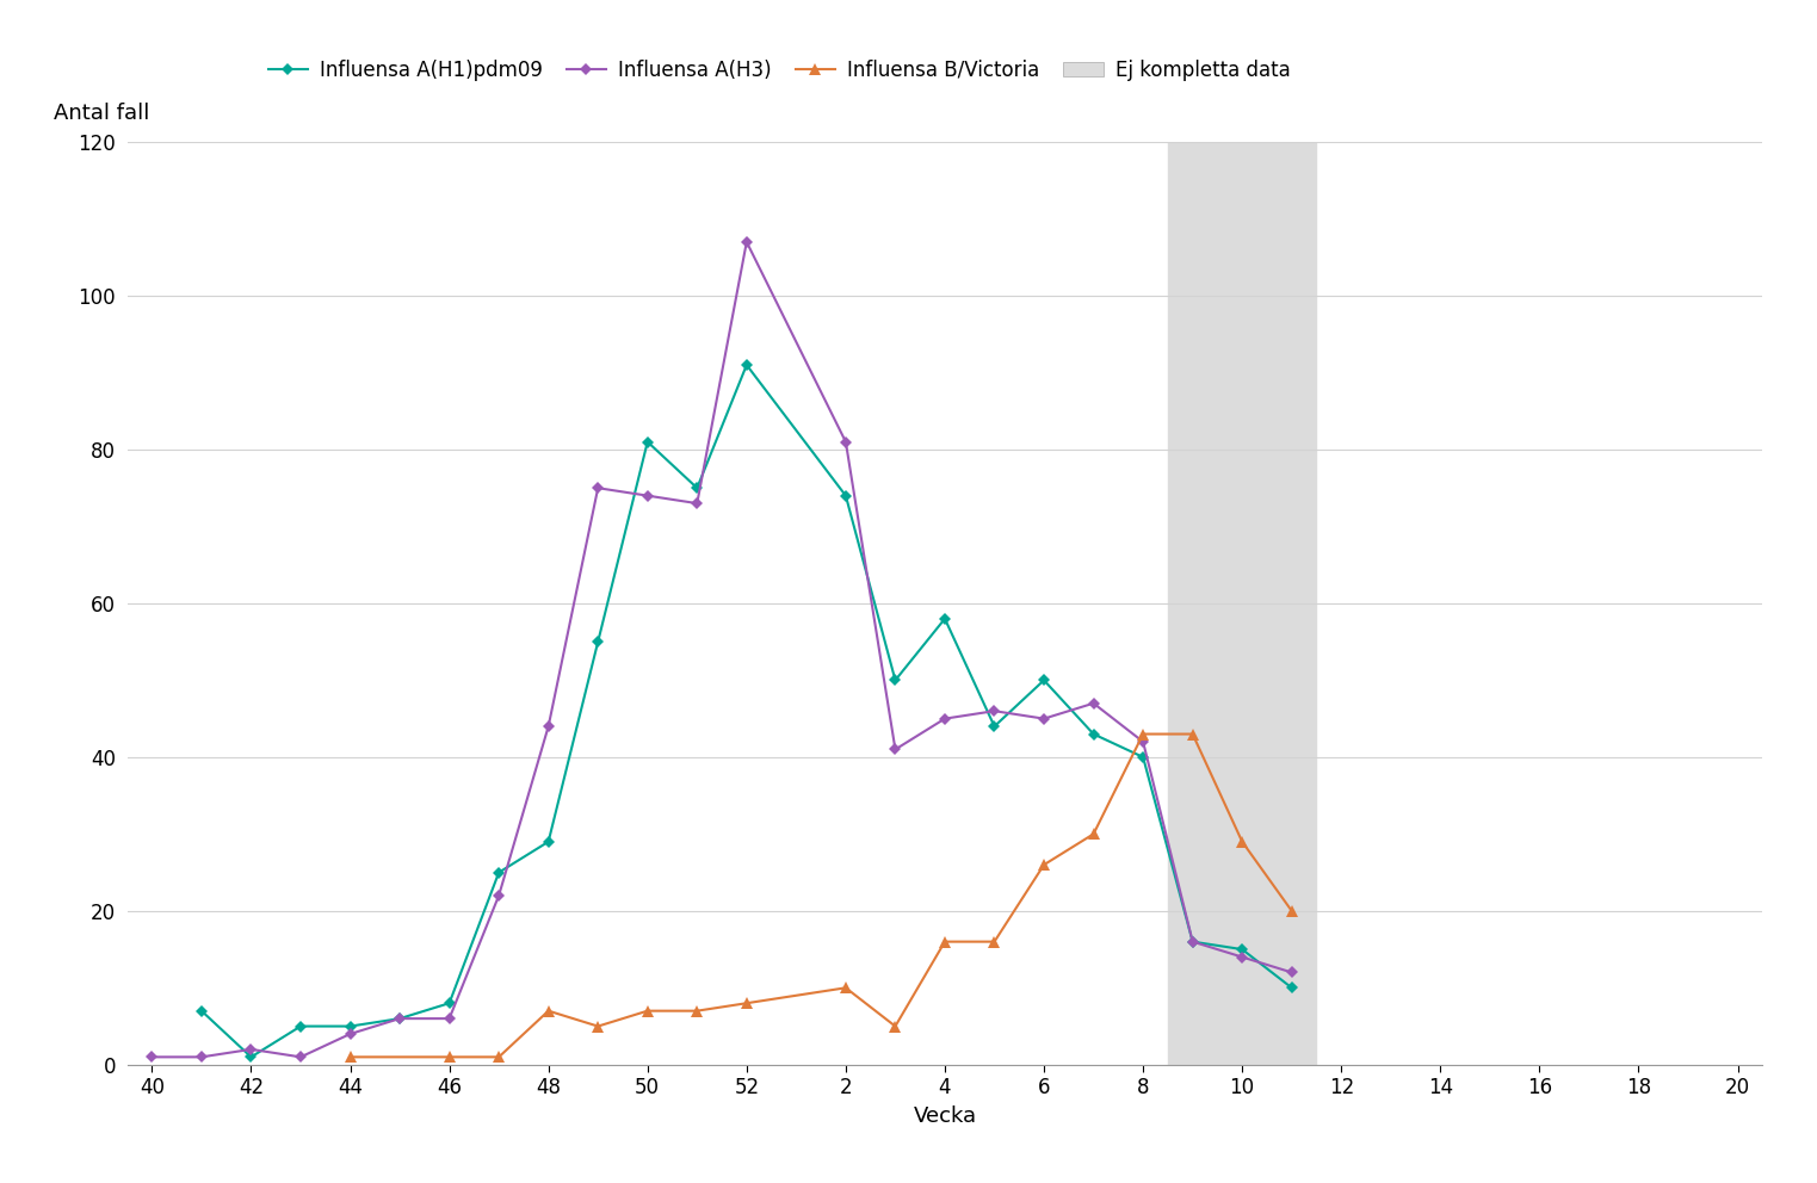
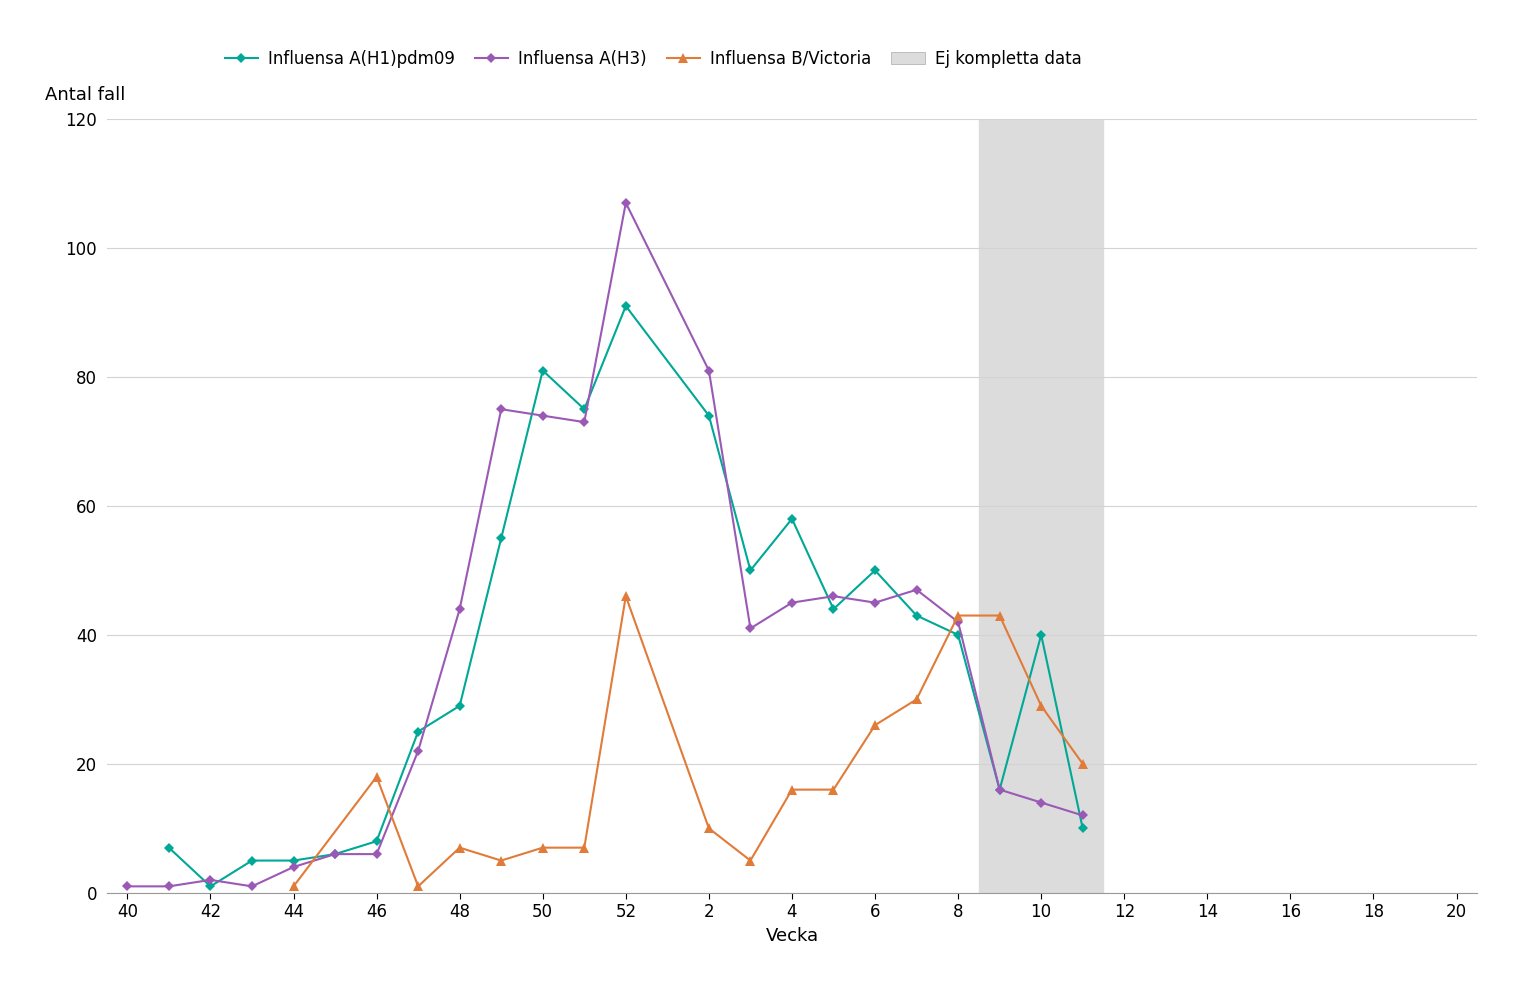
Influensa B/Victoria/46: 1 -> 18
Influensa B/Victoria/52: 8 -> 46
Influensa A(H1)pdm09/10: 15 -> 40
